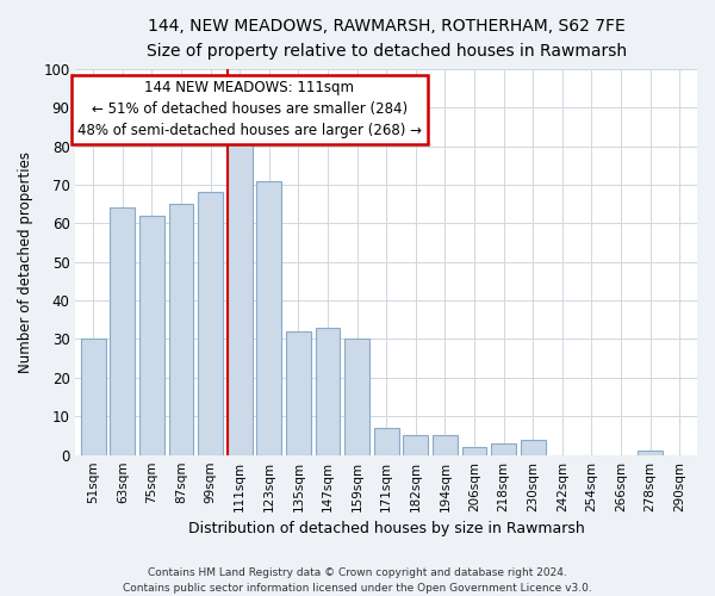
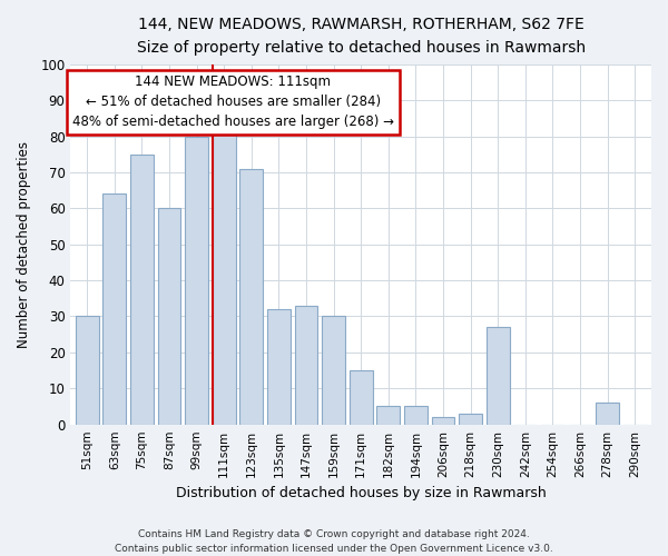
75sqm: 62 -> 75
87sqm: 65 -> 60
99sqm: 68 -> 80
171sqm: 7 -> 15
230sqm: 4 -> 27
278sqm: 1 -> 6
